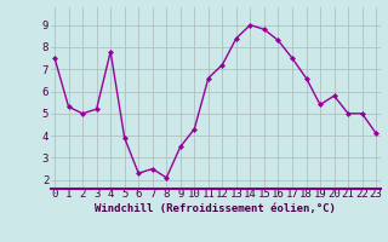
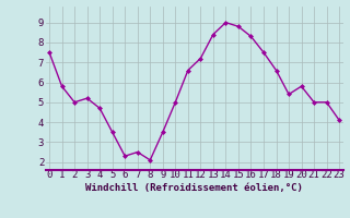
1: 5.3 -> 5.8
4: 7.8 -> 4.7
5: 3.9 -> 3.5
10: 4.3 -> 5.0
